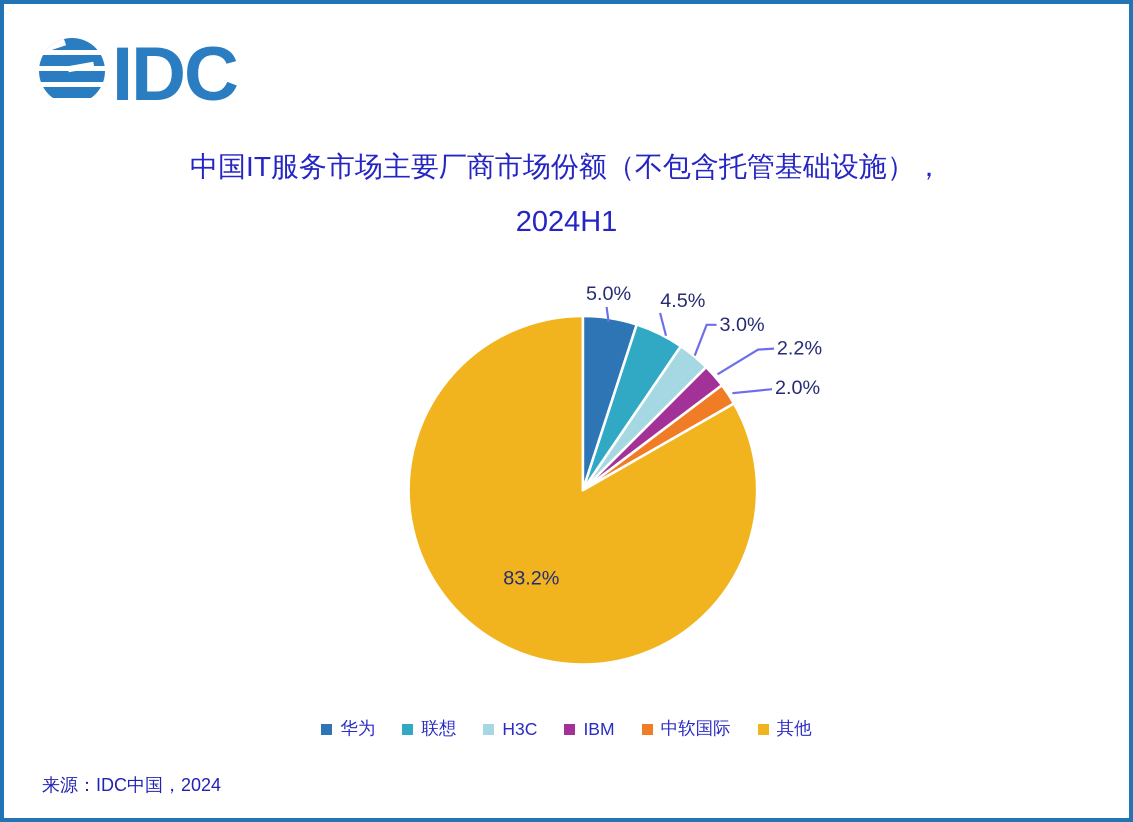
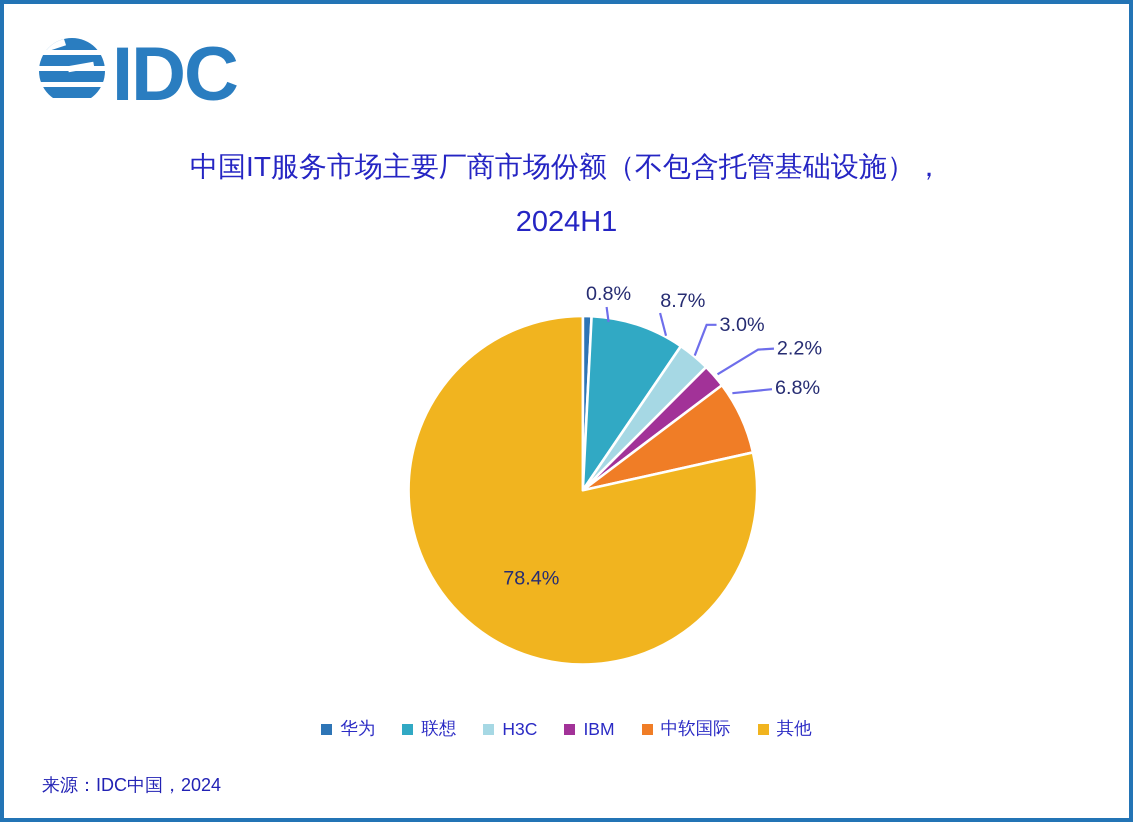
华为: 5.0% -> 0.8%
联想: 4.5% -> 8.7%
中软国际: 2.0% -> 6.8%
其他: 83.2% -> 78.4%
